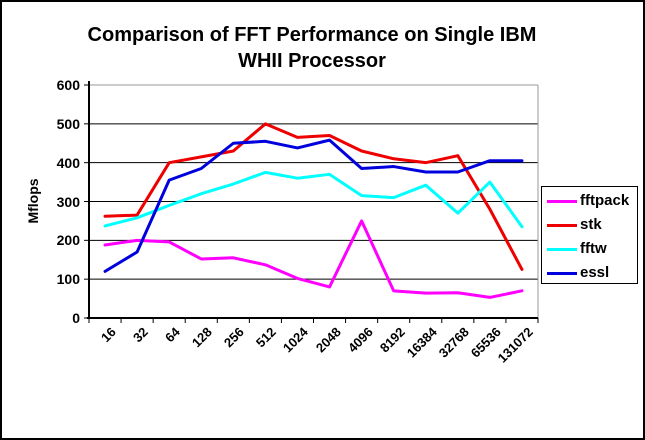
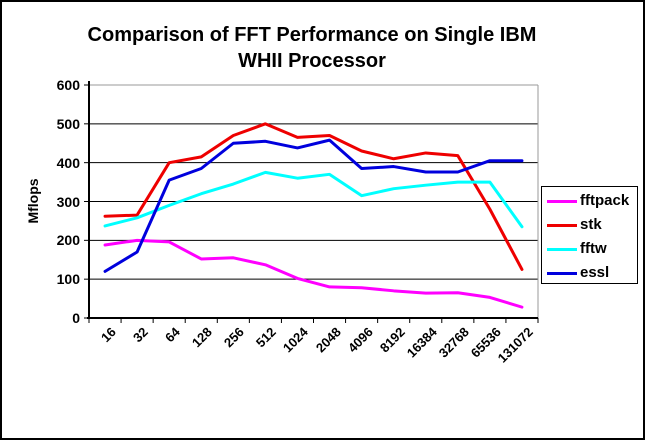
stk/256: 430 -> 470
fftpack/4096: 250 -> 80
fftw/8192: 310 -> 330
stk/16384: 400 -> 420
fftw/32768: 270 -> 350
fftpack/131072: 70 -> 30
